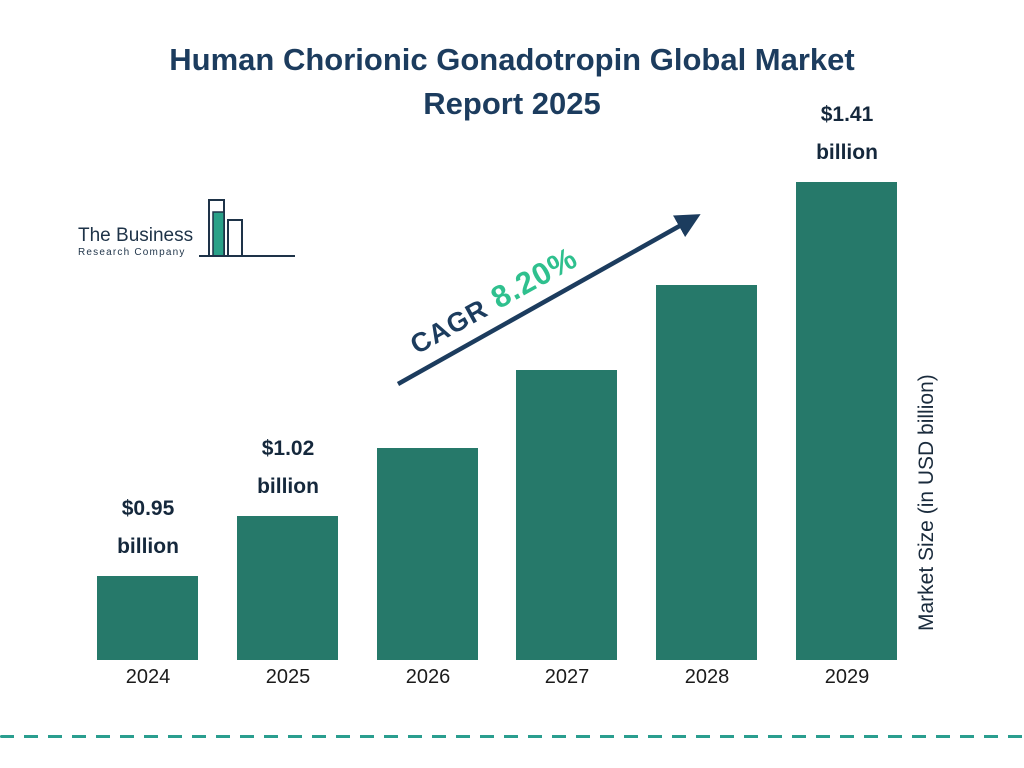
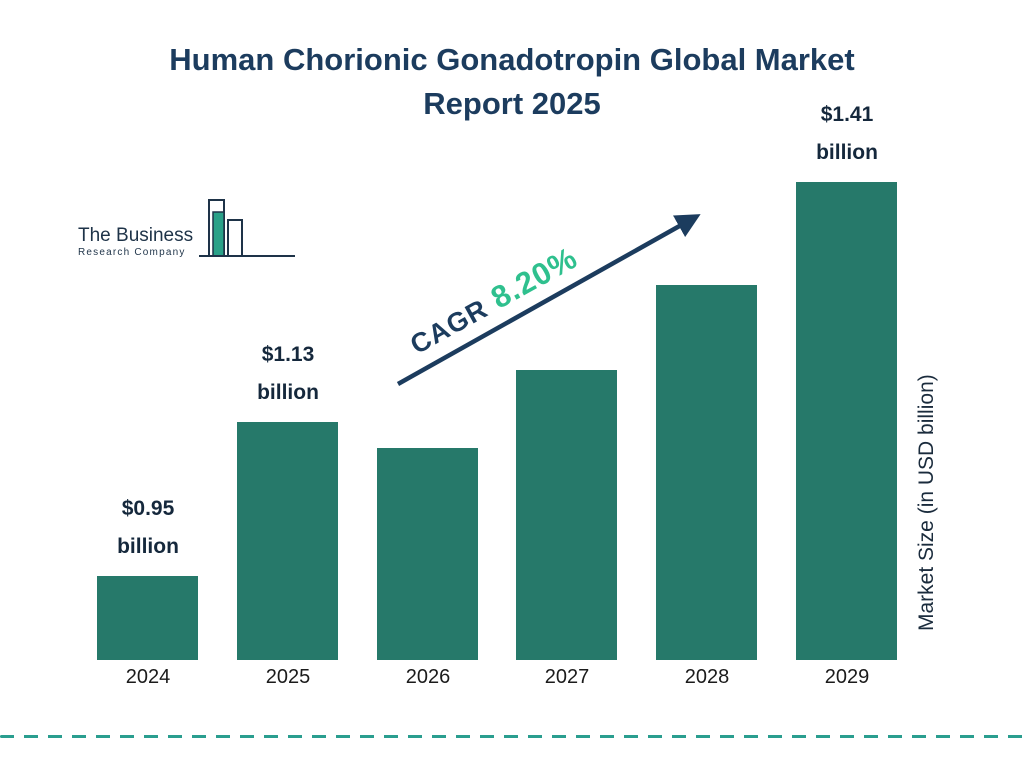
2025: $1.02 -> $1.13
